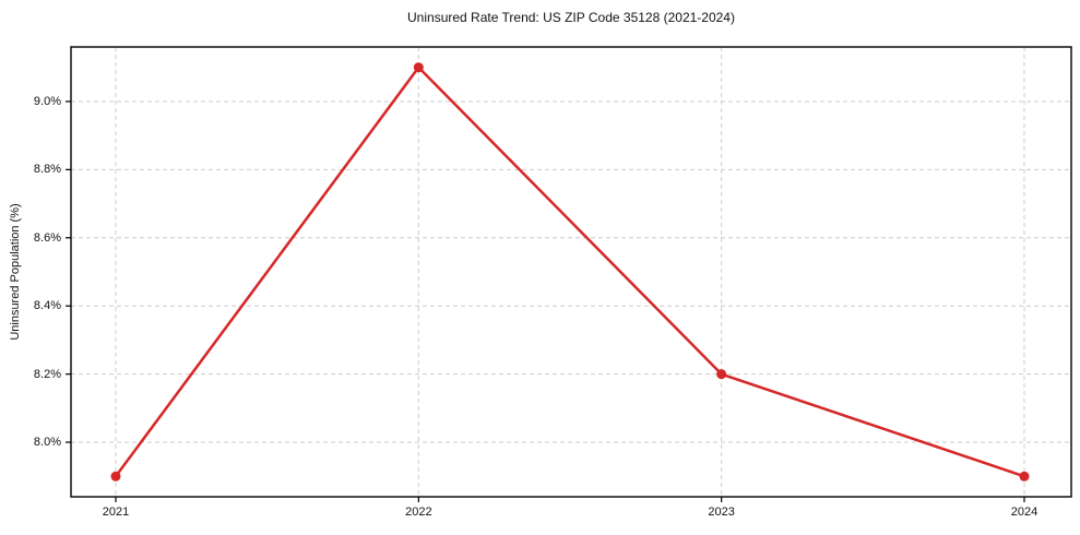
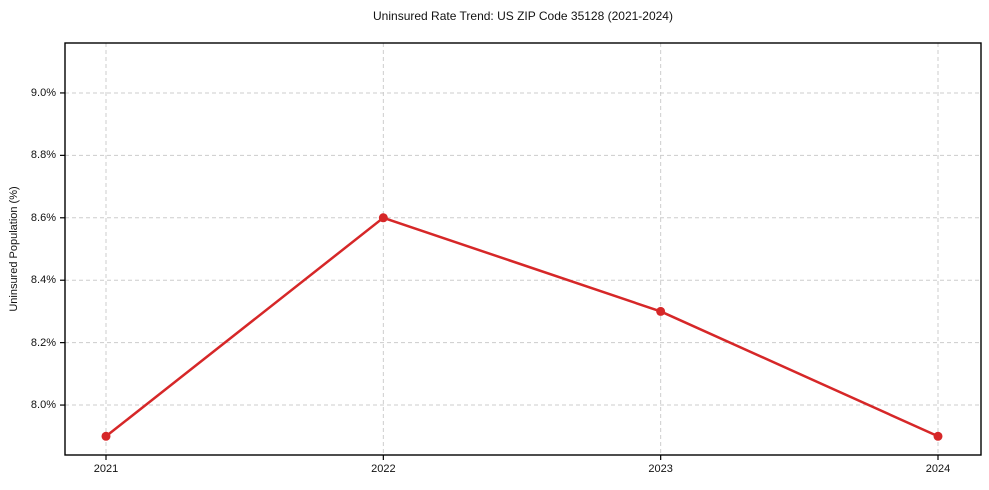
2022: 9.1% -> 8.6%
2023: 8.2% -> 8.3%
